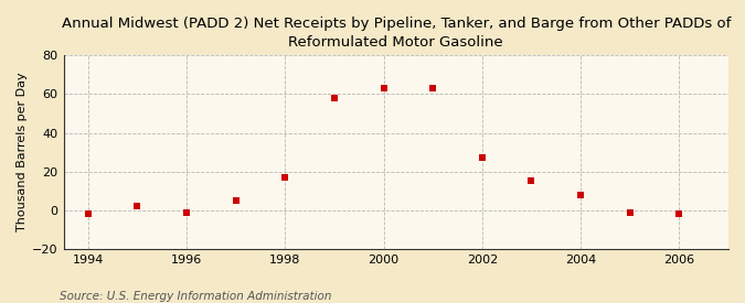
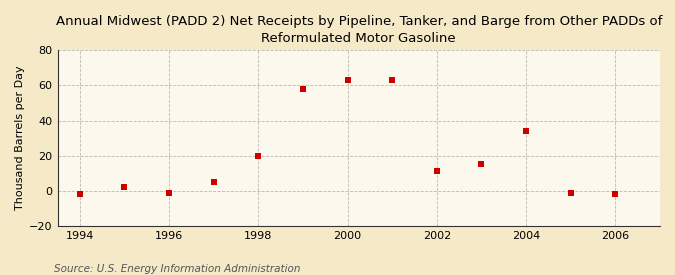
1998: 17 -> 20
2002: 27 -> 11
2004: 8 -> 34
